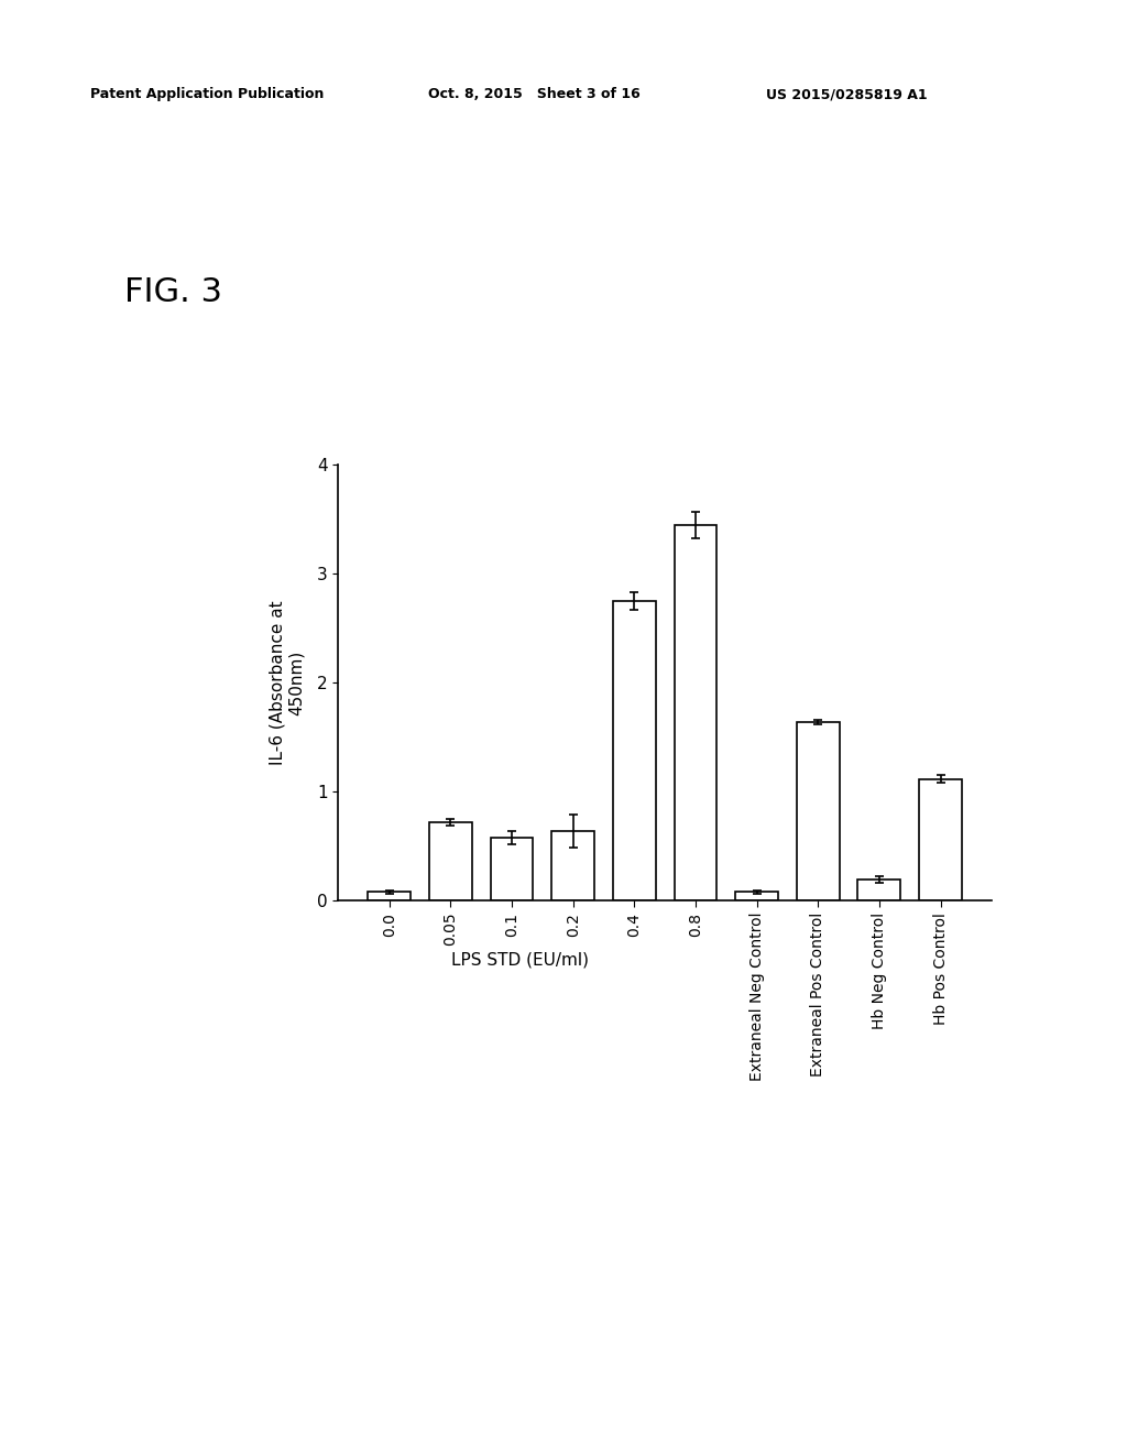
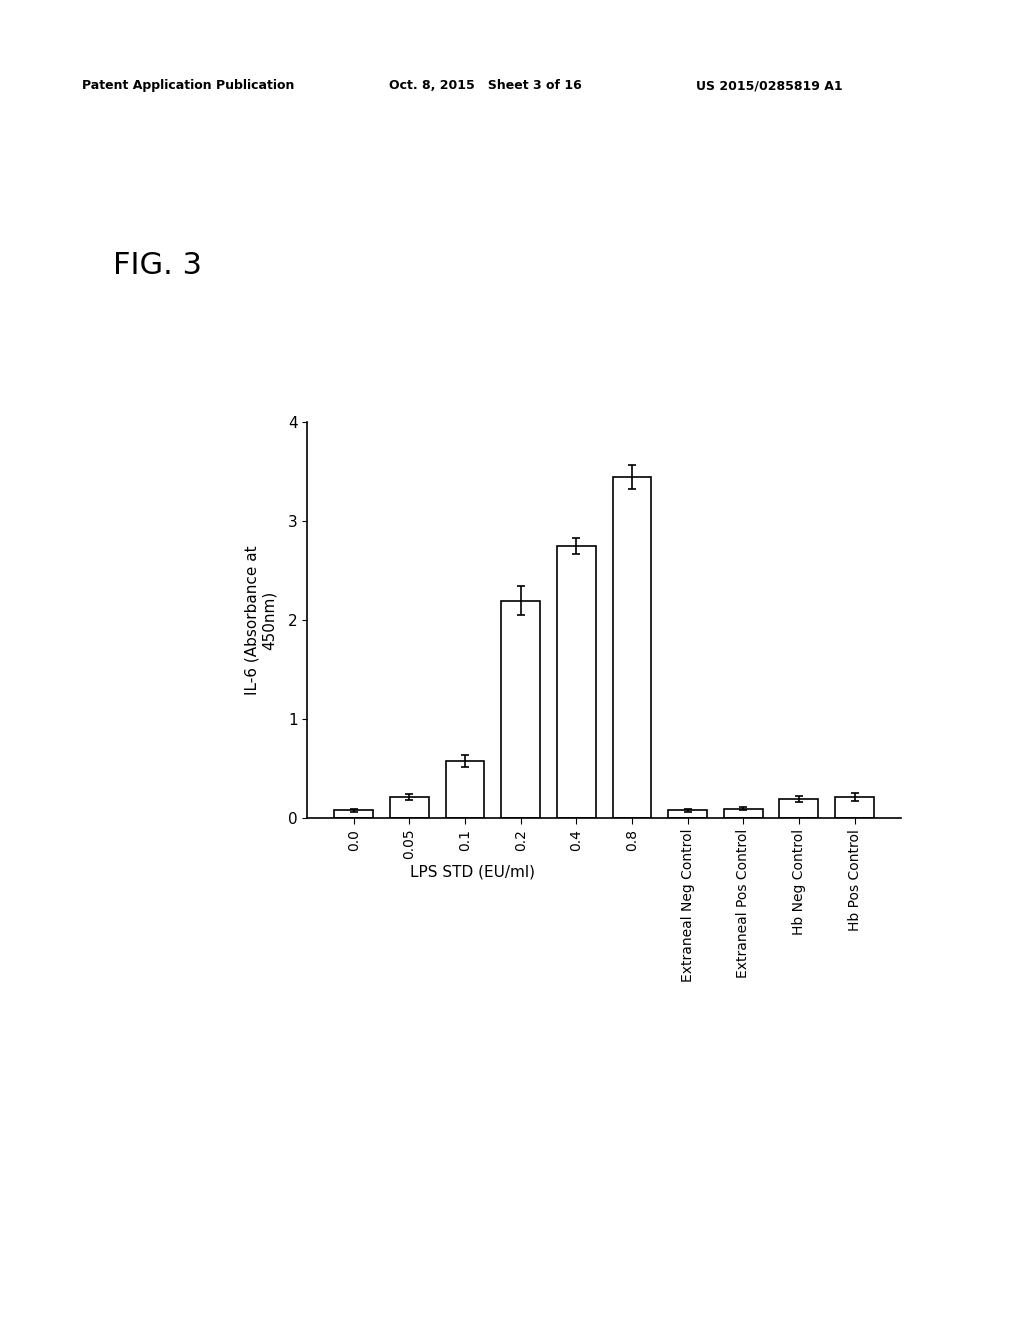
0.05: 0.72 -> 0.22
0.2: 0.64 -> 2.20
Extraneal Pos Control: 1.64 -> 0.10
Hb Pos Control: 1.12 -> 0.22
